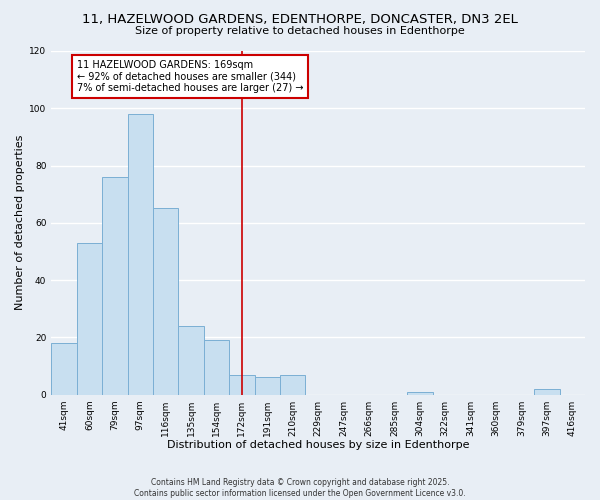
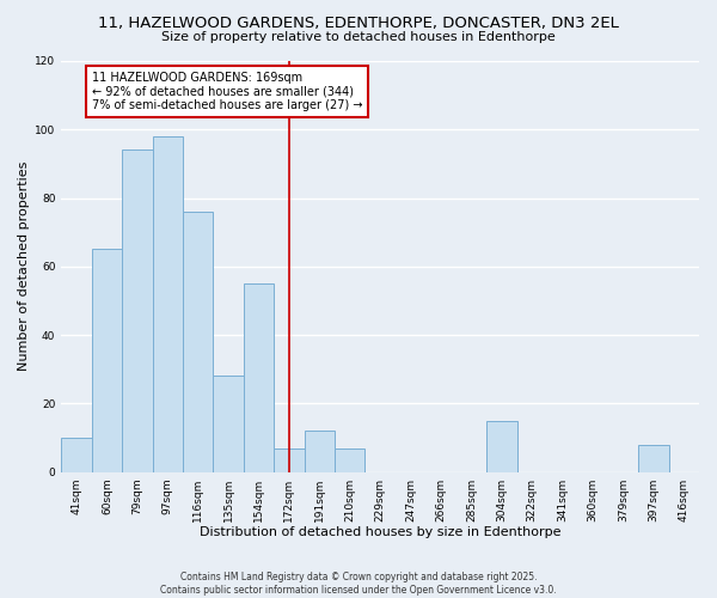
41sqm: 18 -> 10
60sqm: 53 -> 65
79sqm: 76 -> 94
116sqm: 65 -> 76
135sqm: 24 -> 28
154sqm: 19 -> 55
191sqm: 6 -> 12
304sqm: 1 -> 15
397sqm: 2 -> 8
